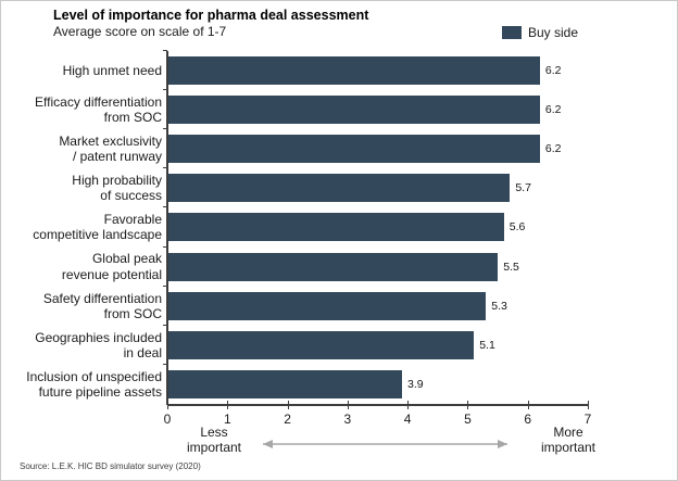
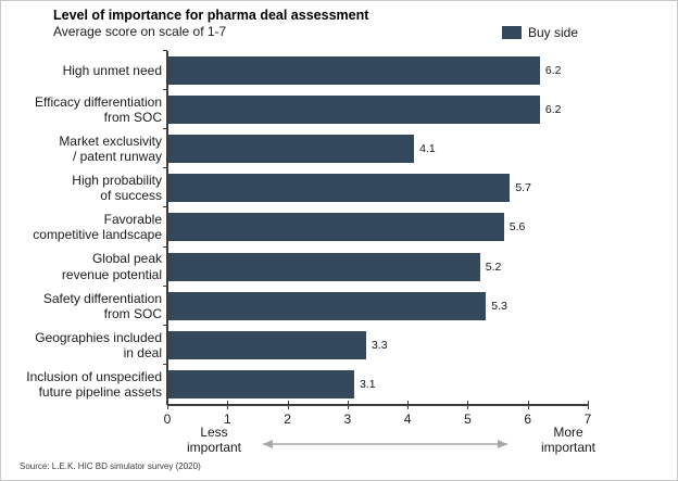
Market exclusivity / patent runway: 6.2 -> 4.1
Global peak revenue potential: 5.5 -> 5.2
Geographies included in deal: 5.1 -> 3.3
Inclusion of unspecified future pipeline assets: 3.9 -> 3.1
